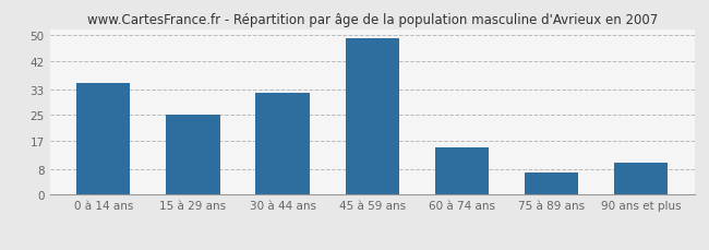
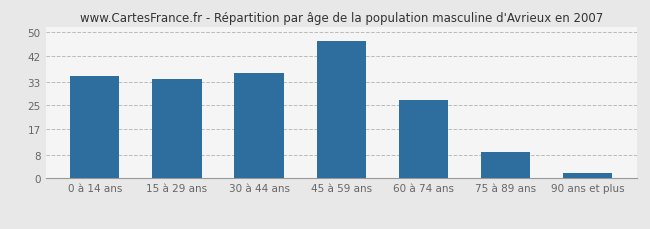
15 à 29 ans: 25 -> 34
30 à 44 ans: 32 -> 36
45 à 59 ans: 49 -> 47
60 à 74 ans: 15 -> 27
75 à 89 ans: 7 -> 9
90 ans et plus: 10 -> 2
